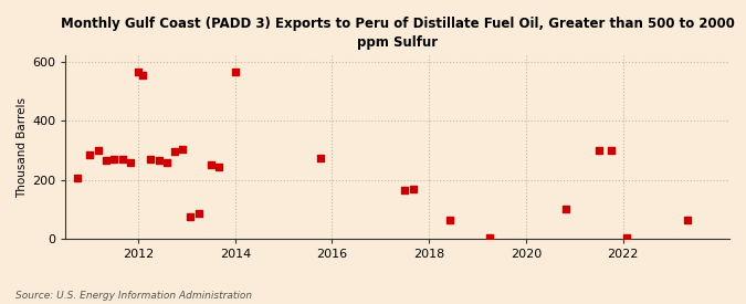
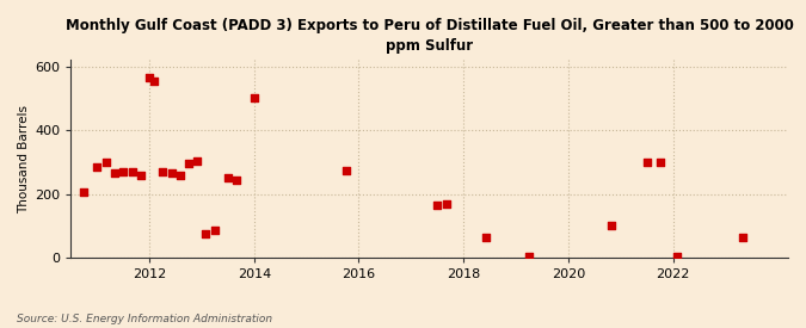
2014: 565 -> 500
